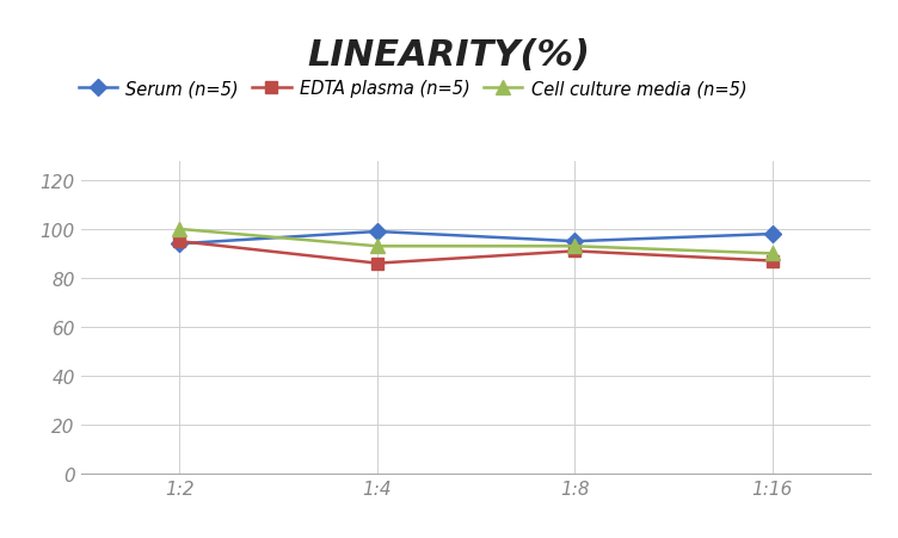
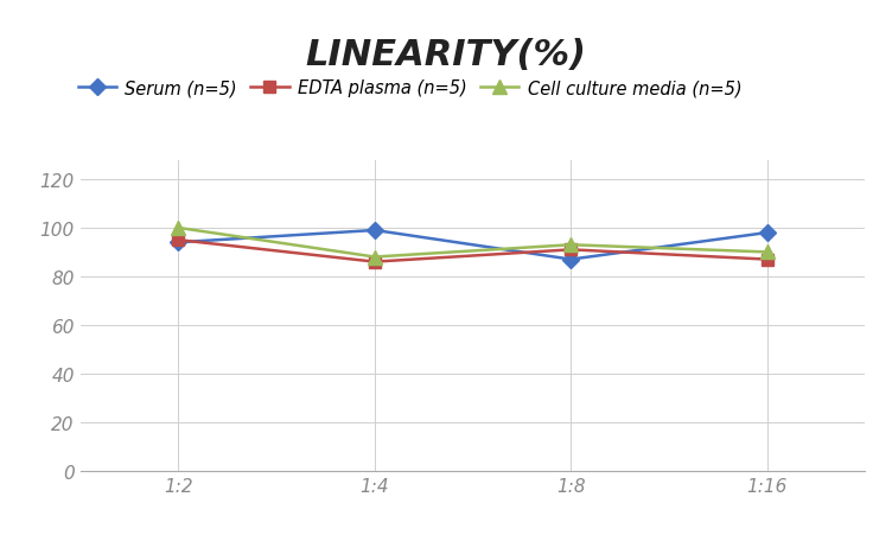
Cell culture media (n=5)/1:4: 93 -> 88
Serum (n=5)/1:8: 95 -> 87
